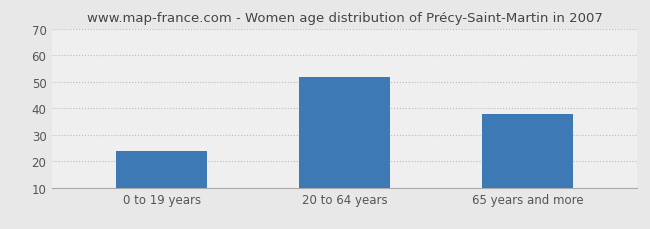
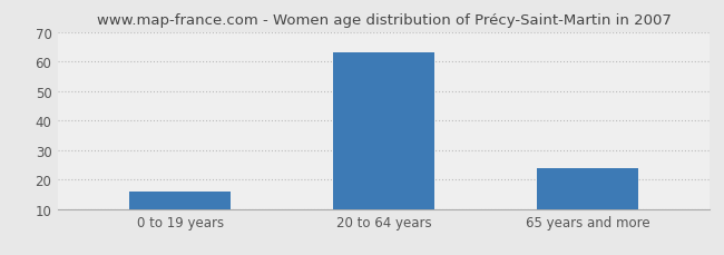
0 to 19 years: 24 -> 16
20 to 64 years: 52 -> 63
65 years and more: 38 -> 24
